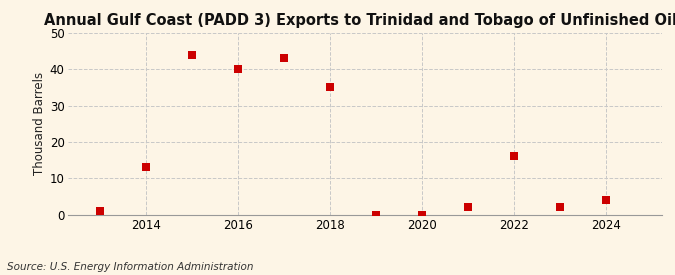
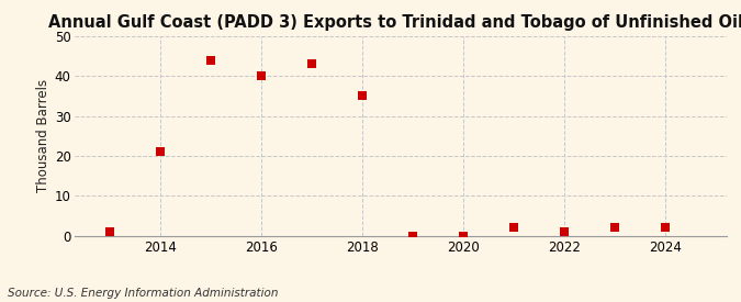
2014: 13 -> 21
2022: 16 -> 1
2024: 4 -> 2
